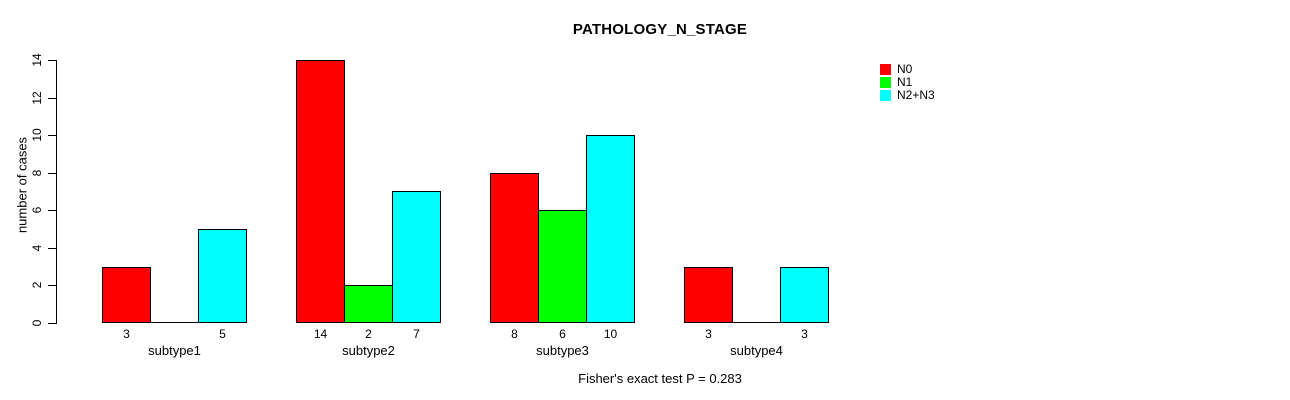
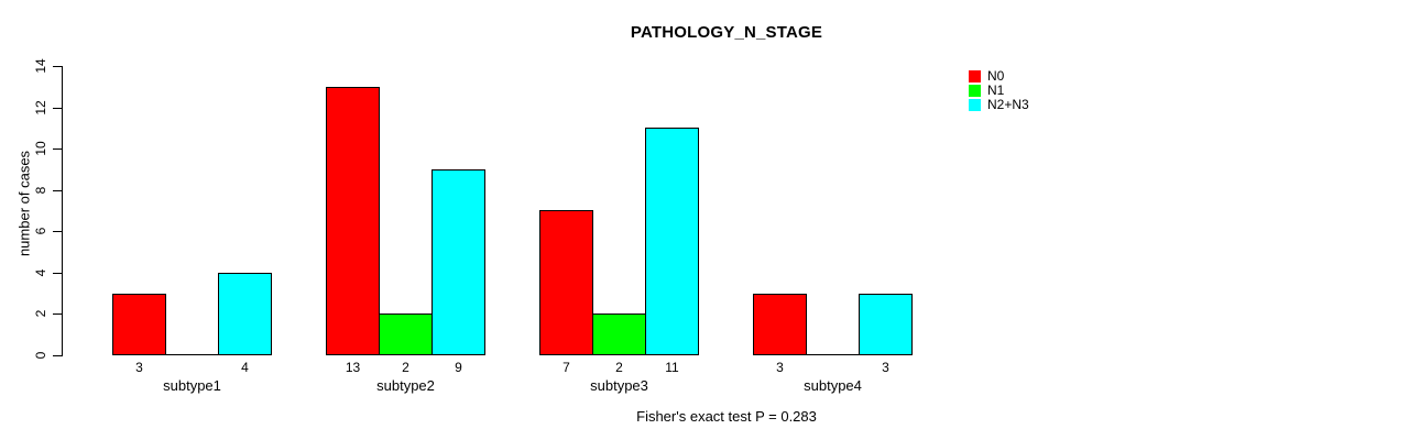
N2+N3/subtype1: 5 -> 4
N0/subtype2: 14 -> 13
N2+N3/subtype2: 7 -> 9
N0/subtype3: 8 -> 7
N1/subtype3: 6 -> 2
N2+N3/subtype3: 10 -> 11
